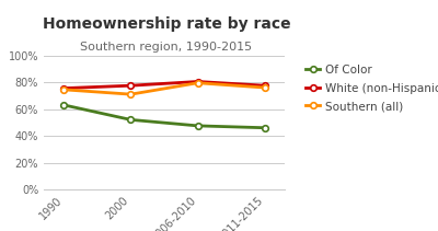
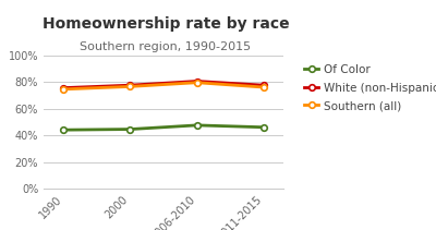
Of Color/1990: 63% -> 44%
Of Color/2000: 52% -> 45%
Southern (all)/2000: 71% -> 77%
